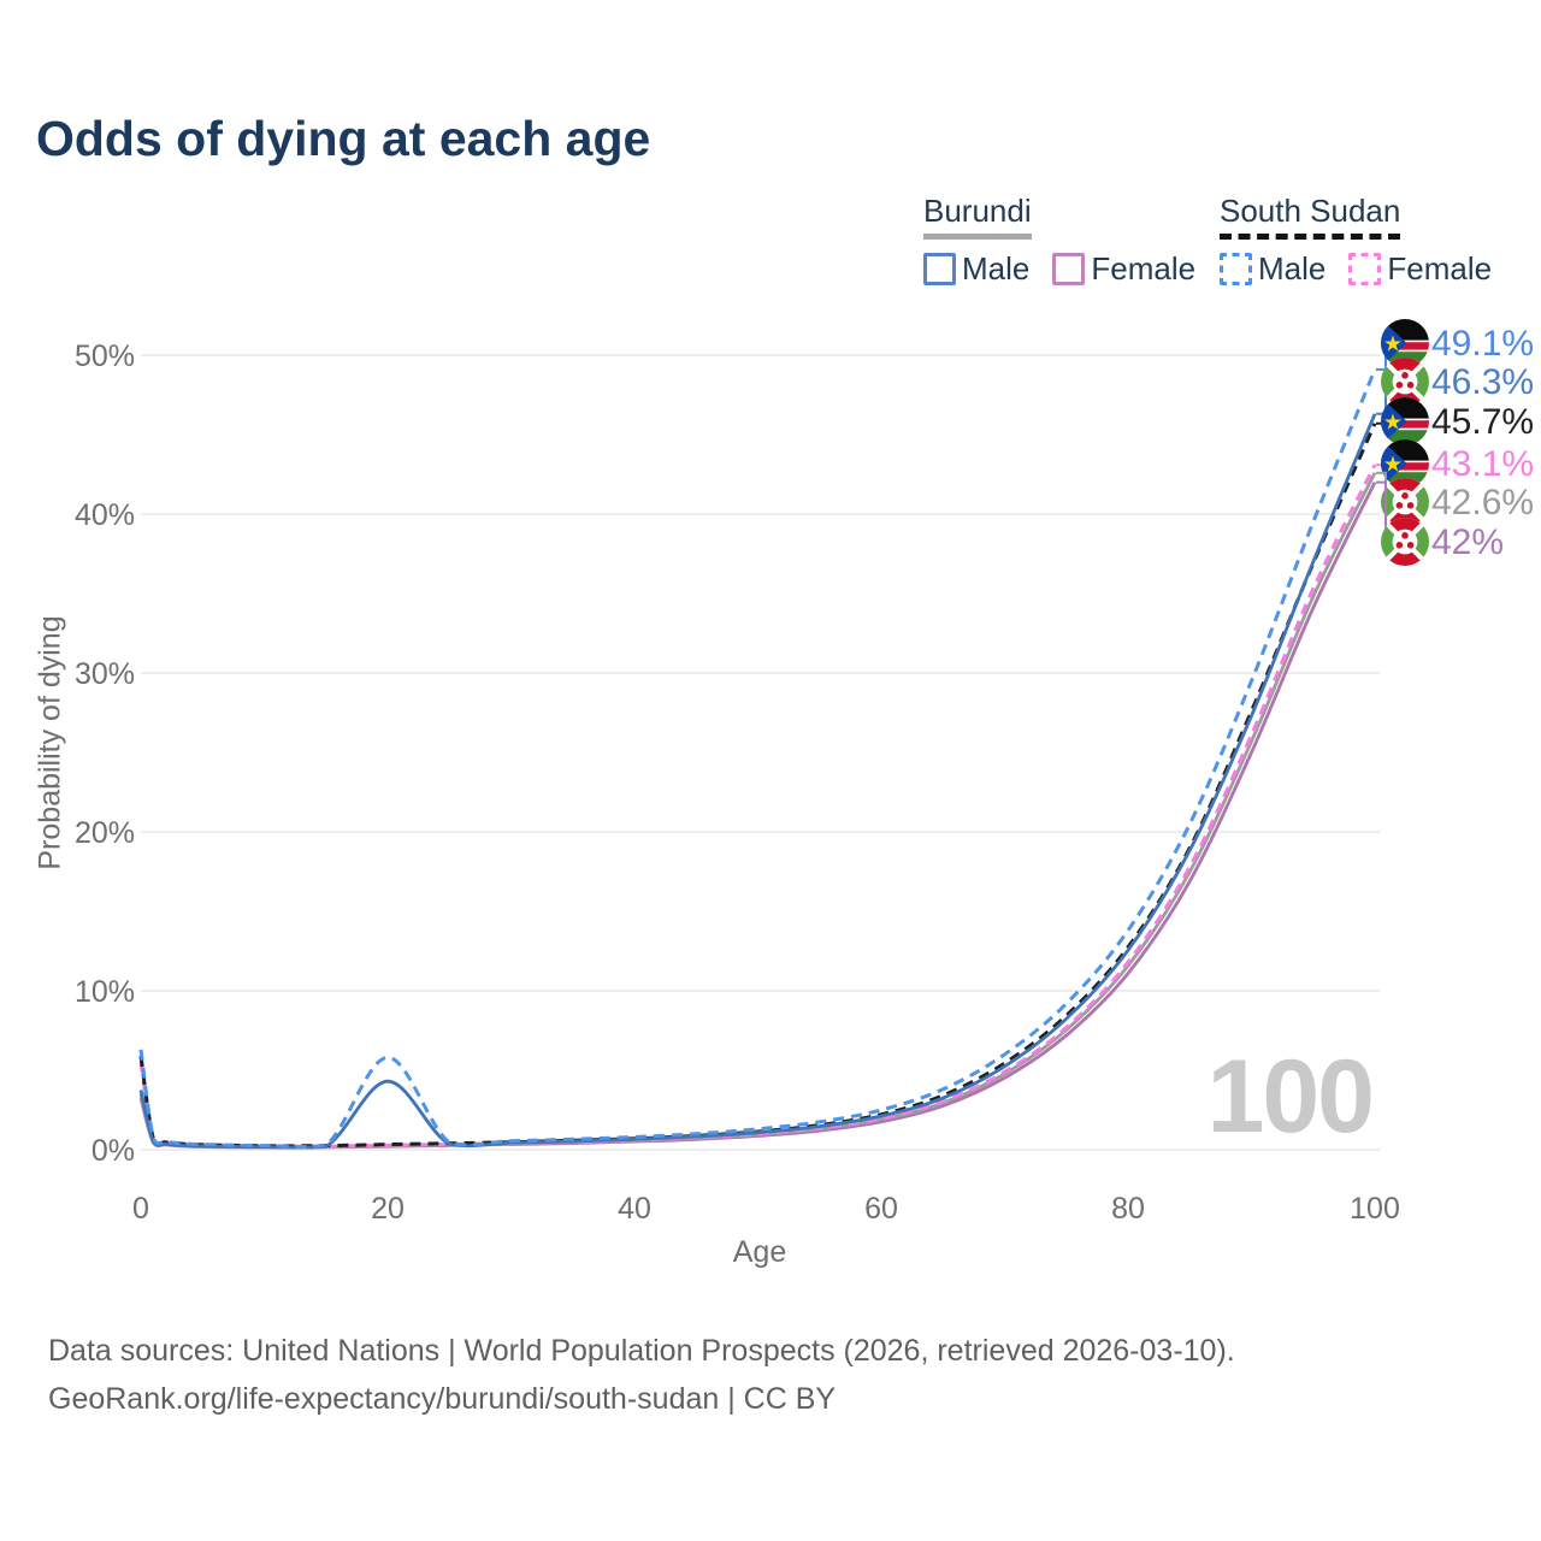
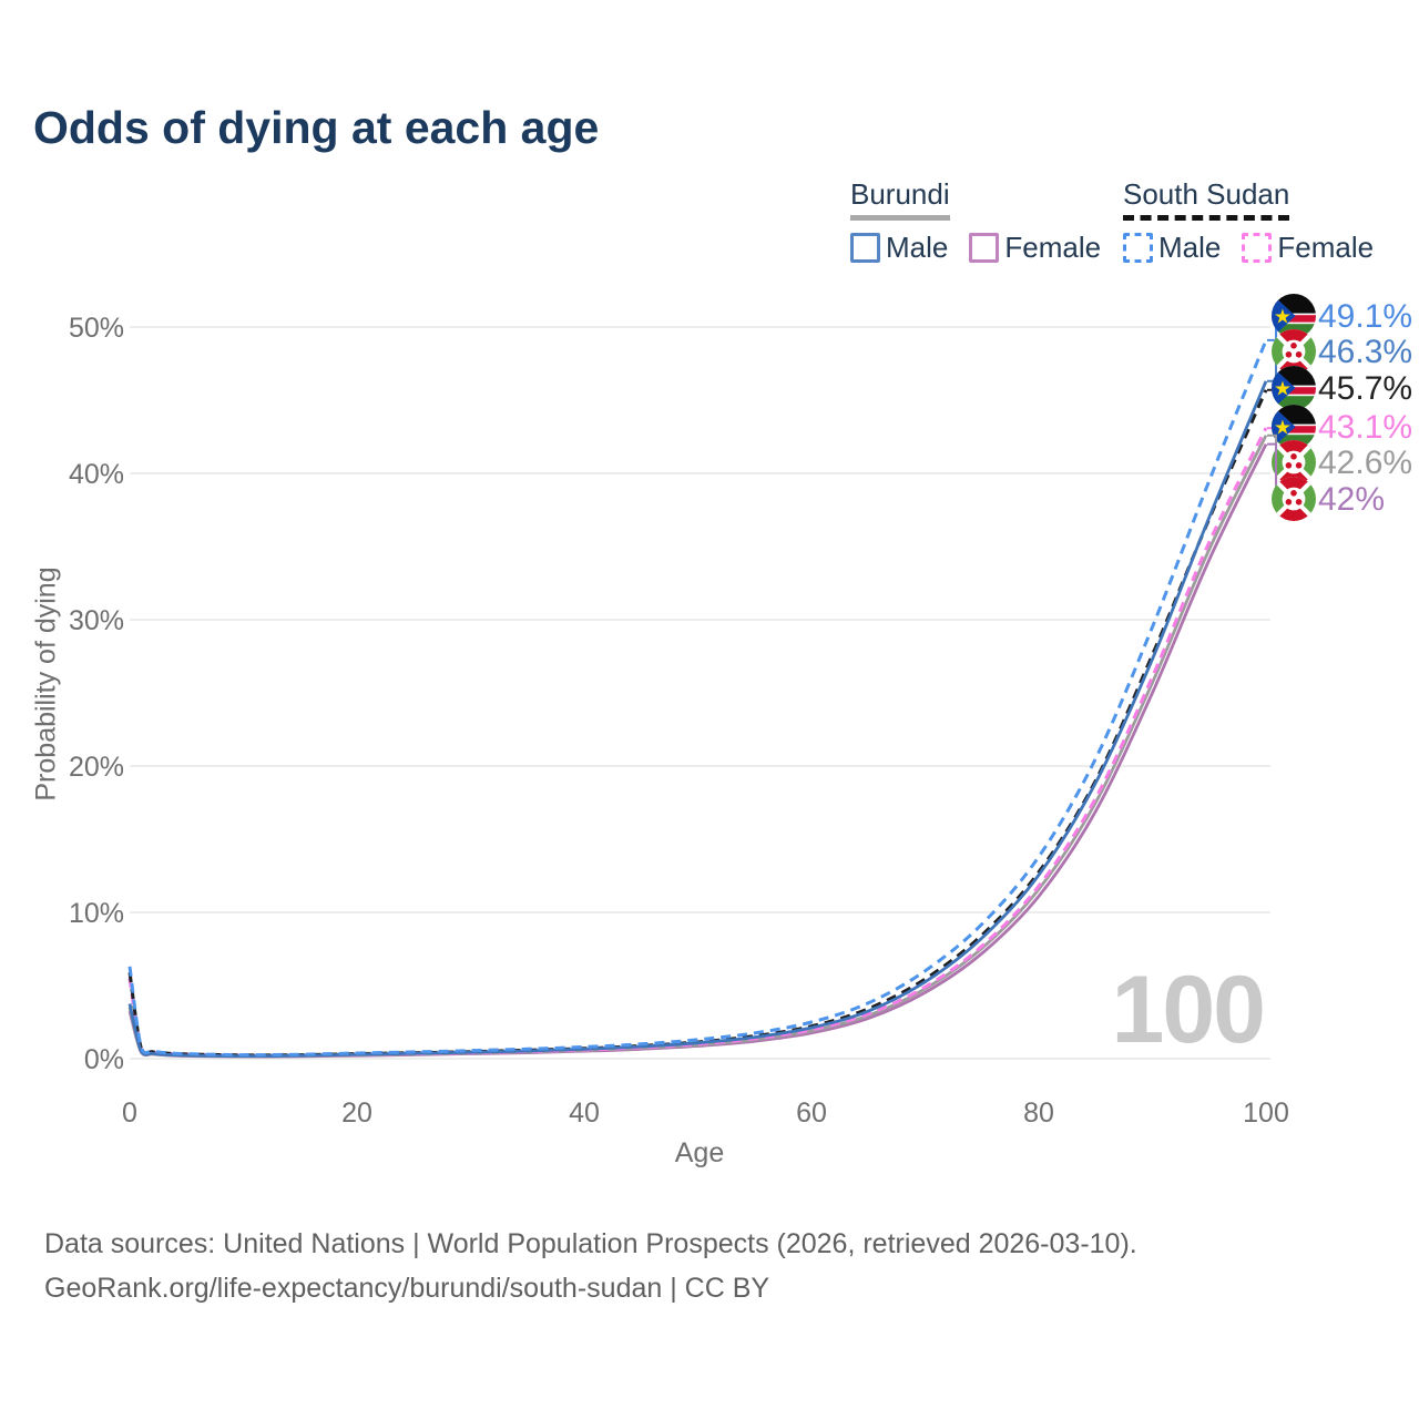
South Sudan Male/20: 5.8% -> 0.4%
Burundi Male/20: 4.3% -> 0.3%
